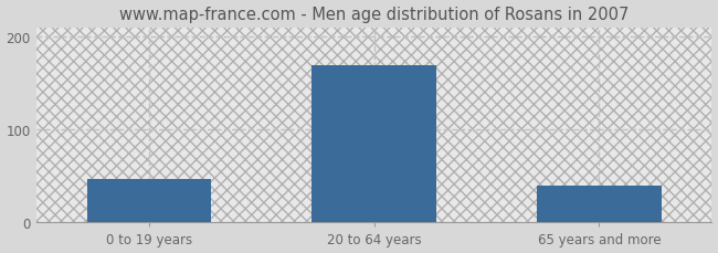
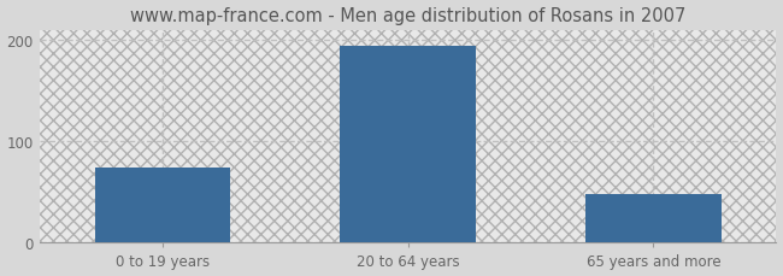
0 to 19 years: 47 -> 74
20 to 64 years: 170 -> 194
65 years and more: 40 -> 48
